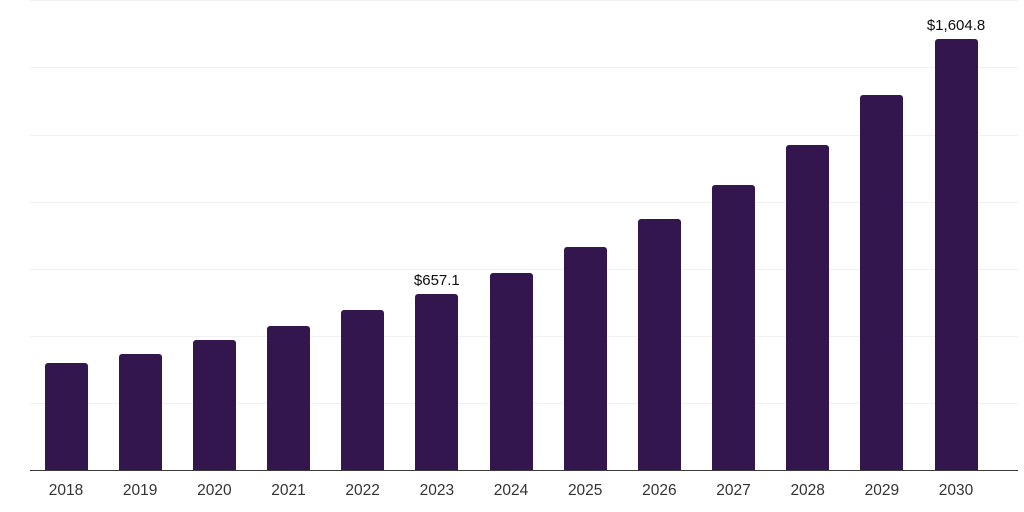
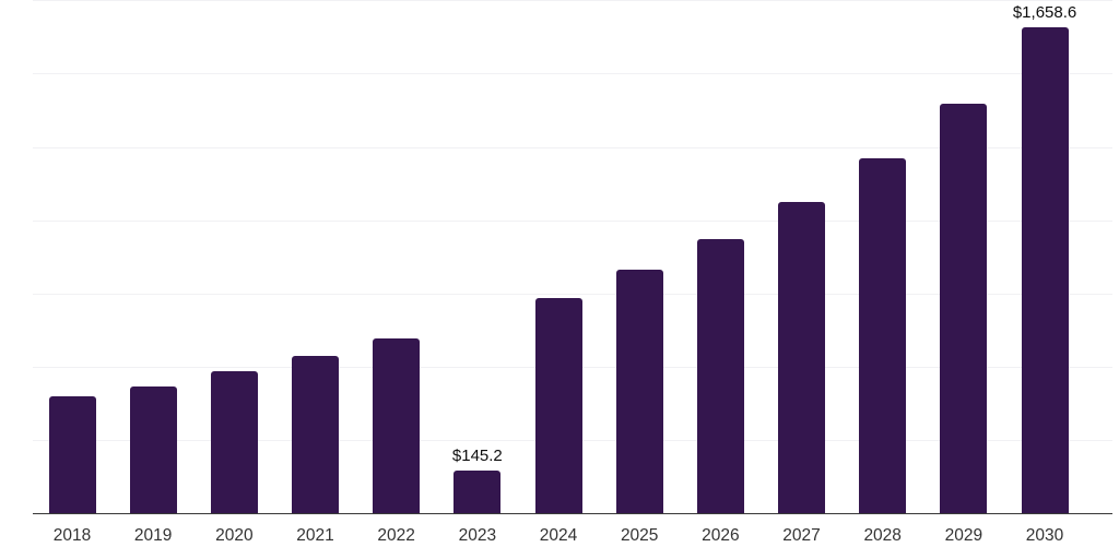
2023: $657.1 -> $145.2
2030: $1,604.8 -> $1,658.6
